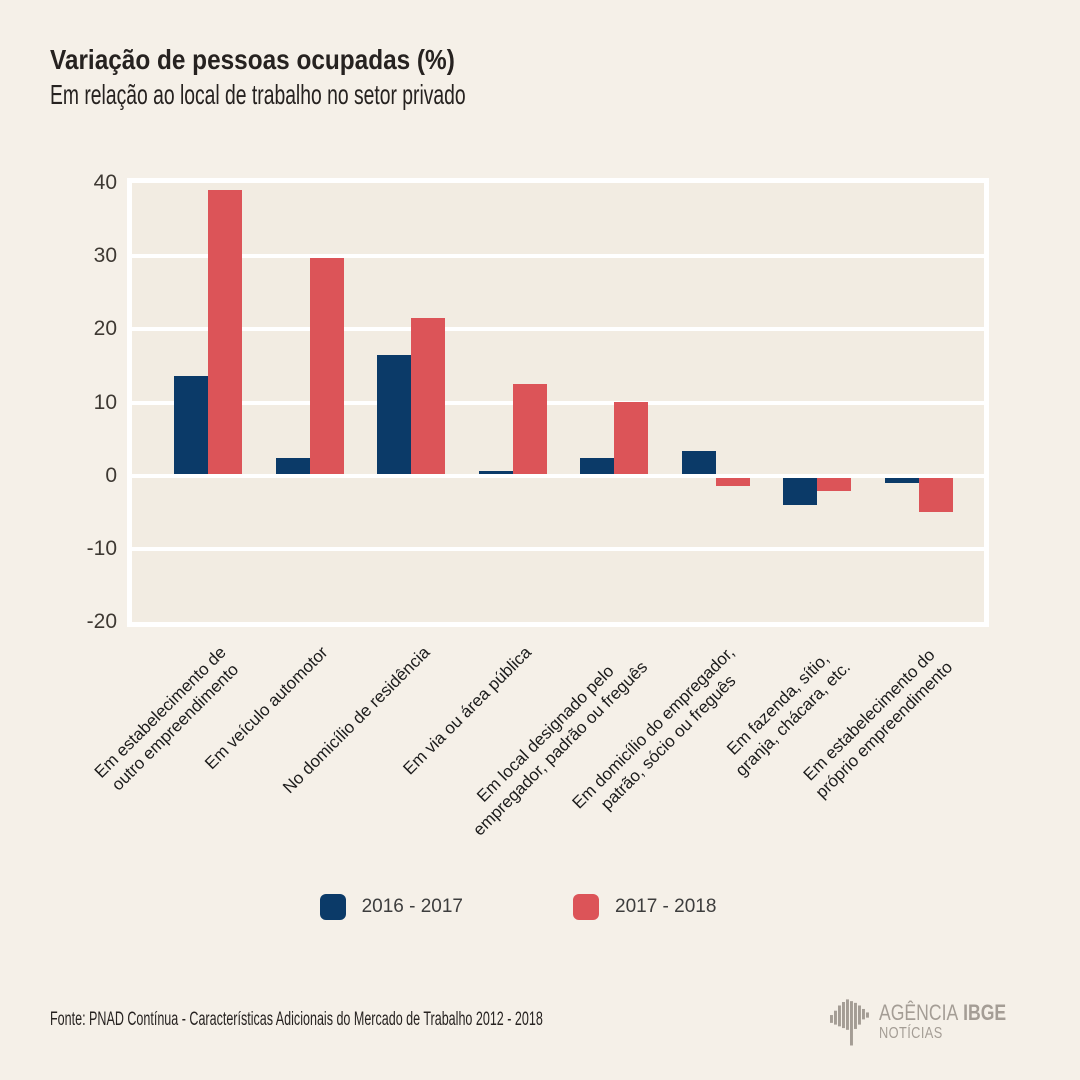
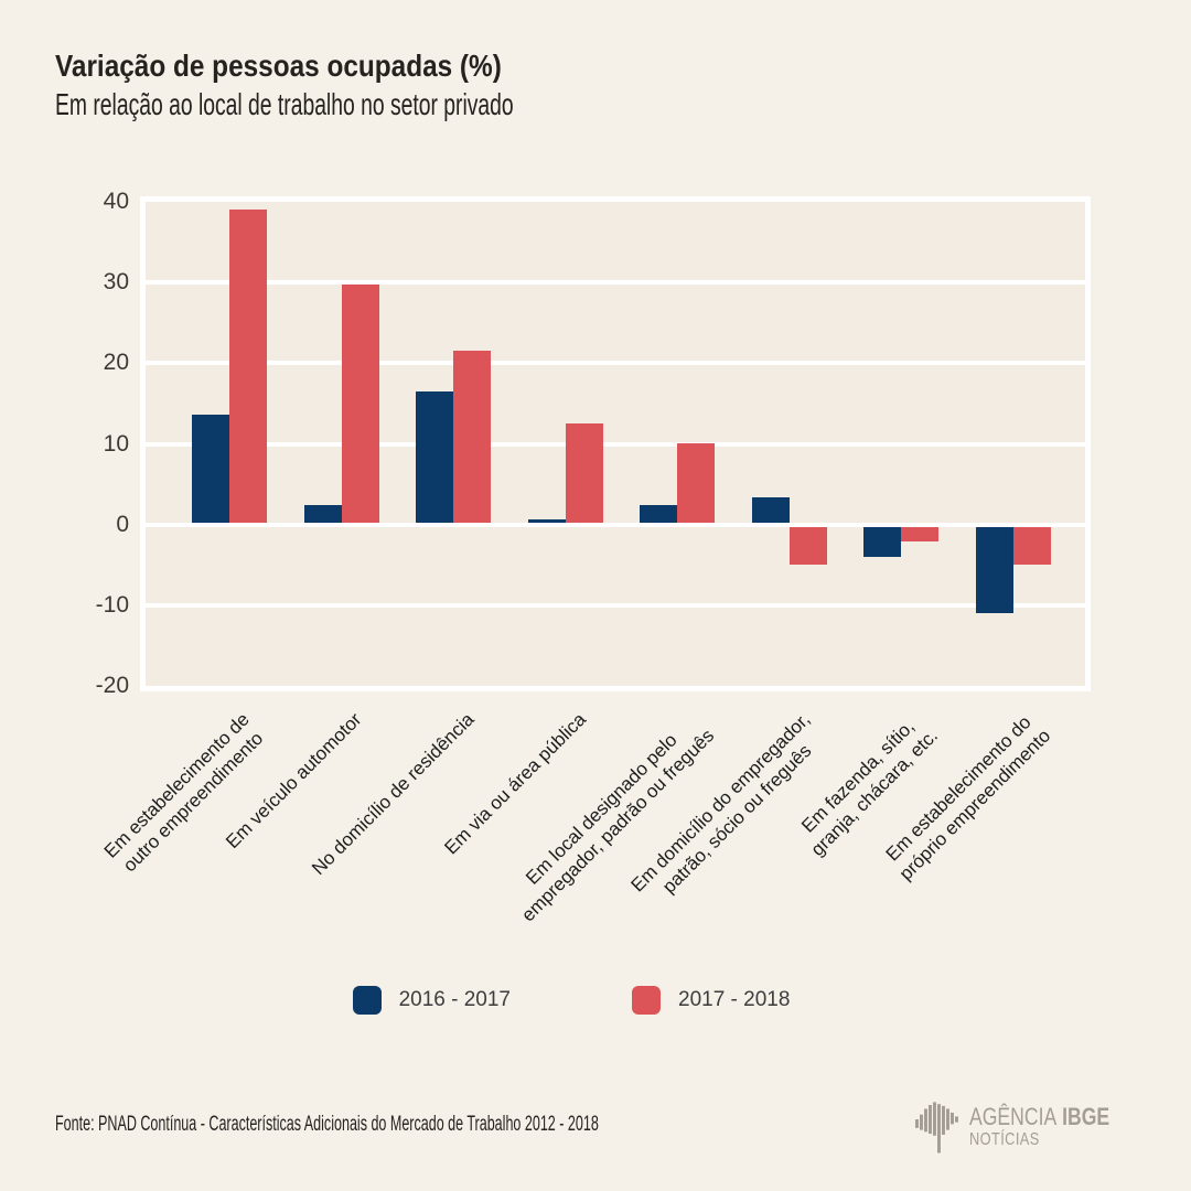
2017 - 2018/Em domicílio do empregador, patrão, sócio ou freguês: -1 -> -5
2016 - 2017/Em estabelecimento do próprio empreendimento: -1 -> -11
